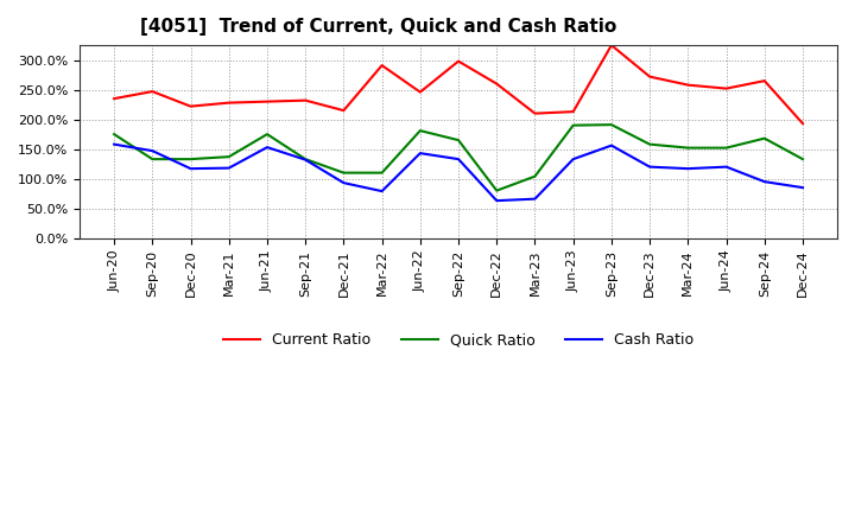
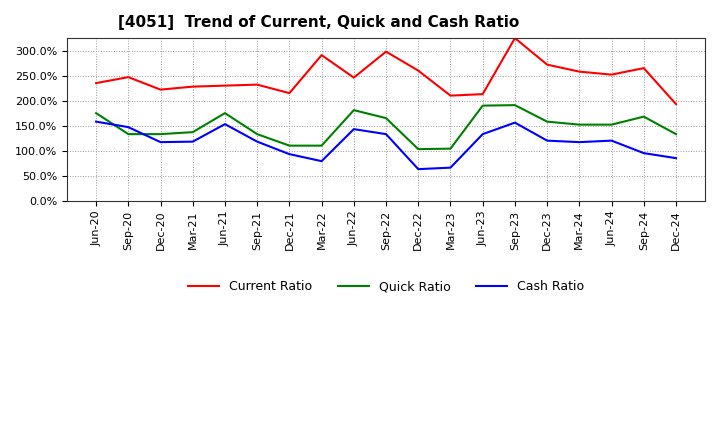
Cash Ratio/Sep-21: 132% -> 118%
Quick Ratio/Dec-22: 80% -> 103%
